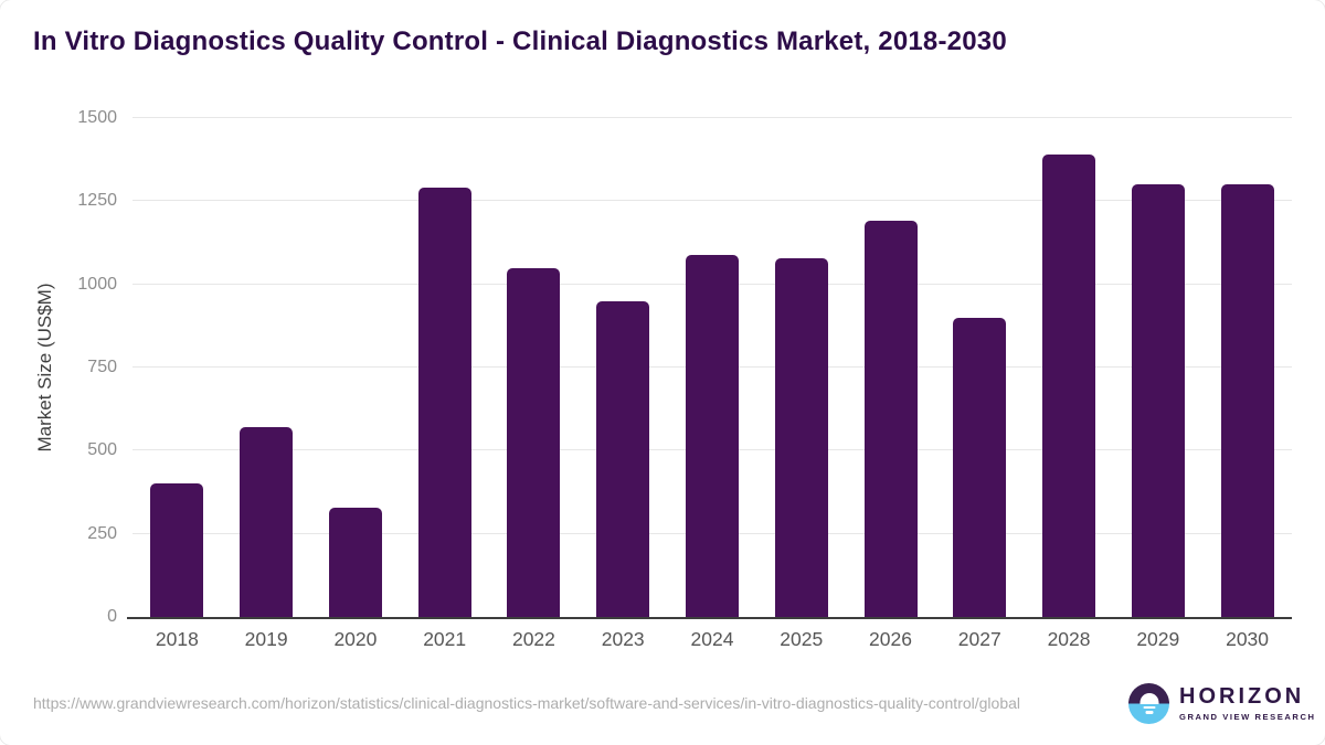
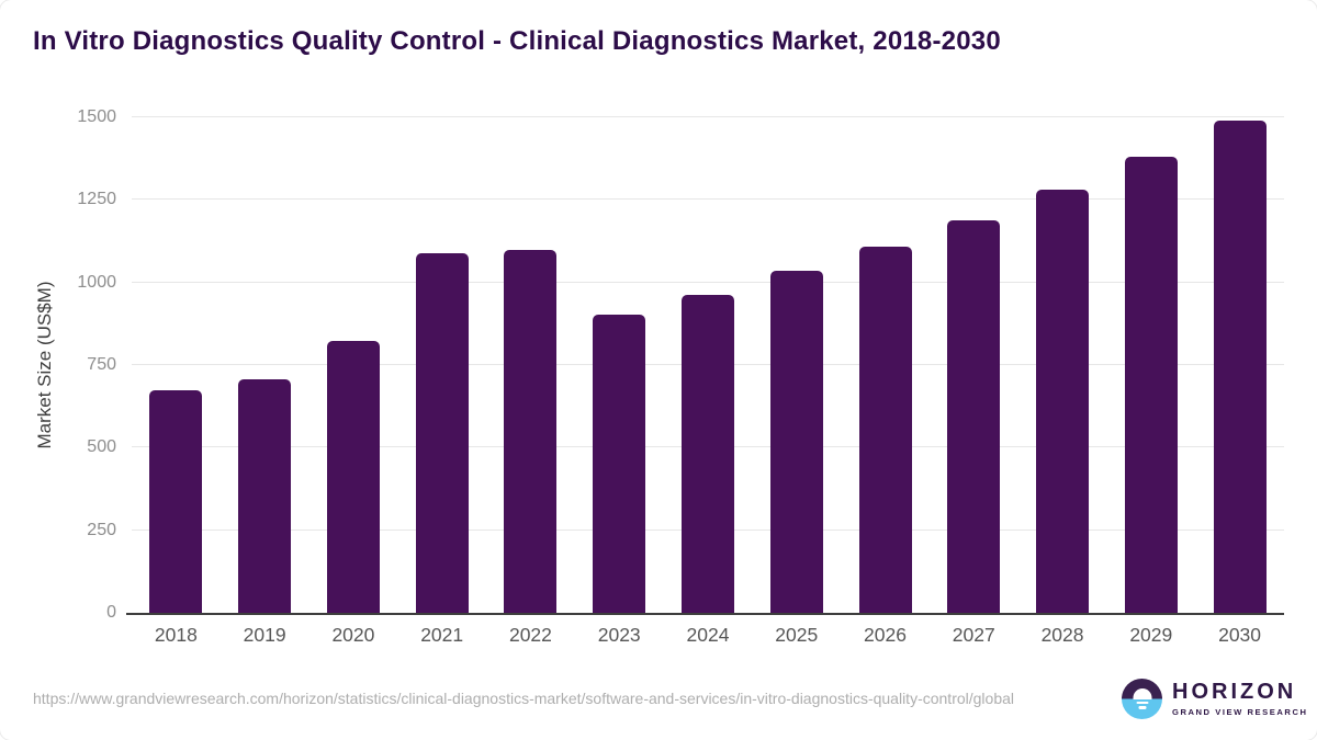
2018: 400 -> 680
2019: 570 -> 710
2020: 330 -> 820
2021: 1290 -> 1090
2022: 1050 -> 1100
2023: 950 -> 900
2024: 1090 -> 960
2025: 1080 -> 1040
2026: 1190 -> 1110
2027: 900 -> 1190
2028: 1390 -> 1280
2029: 1300 -> 1380
2030: 1300 -> 1490
